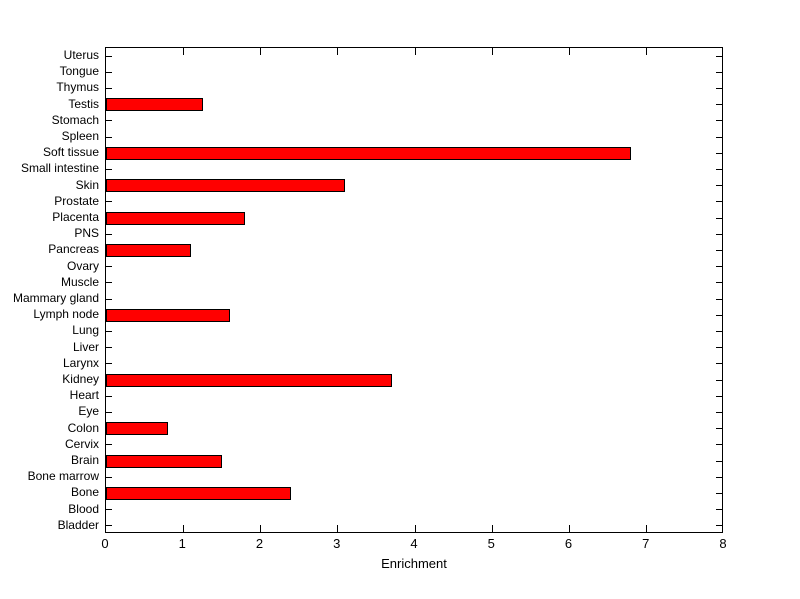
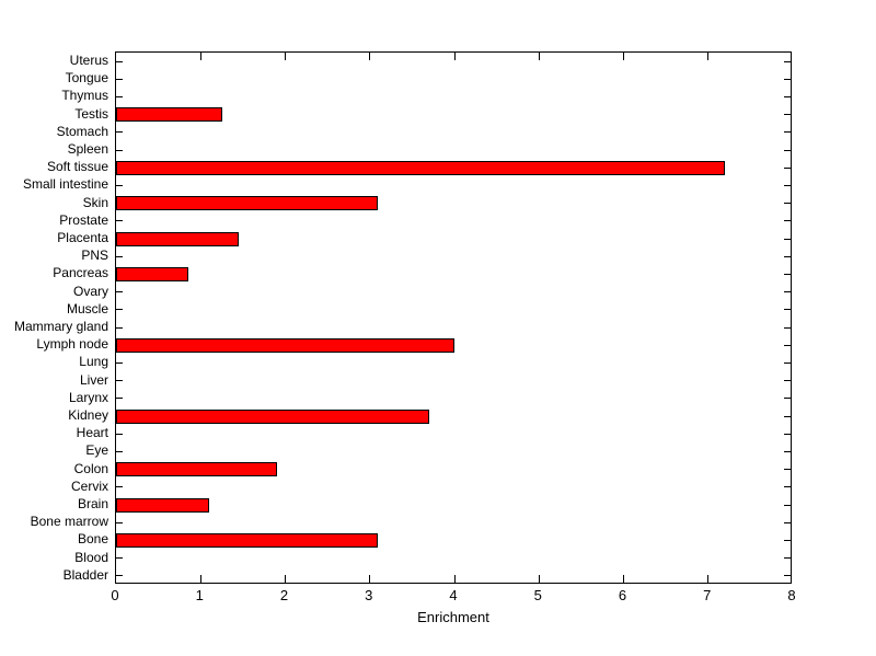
Soft tissue: 6.8 -> 7.2
Placenta: 1.8 -> 1.4
Pancreas: 1.1 -> 0.8
Lymph node: 1.6 -> 4.0
Colon: 0.8 -> 1.9
Brain: 1.5 -> 1.1
Bone: 2.4 -> 3.1
